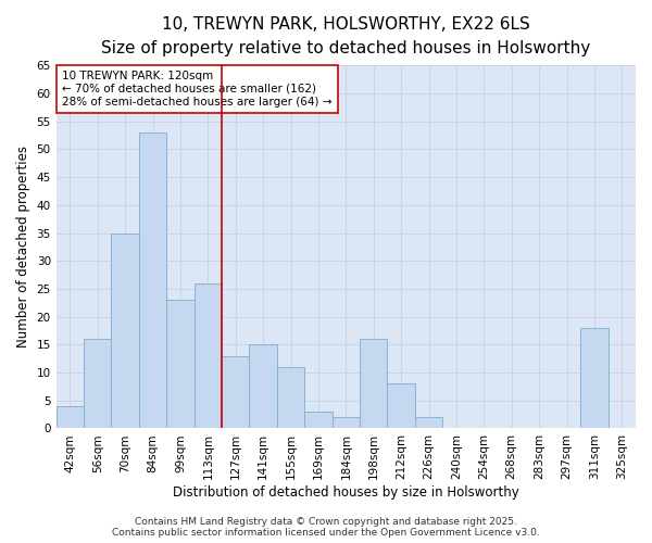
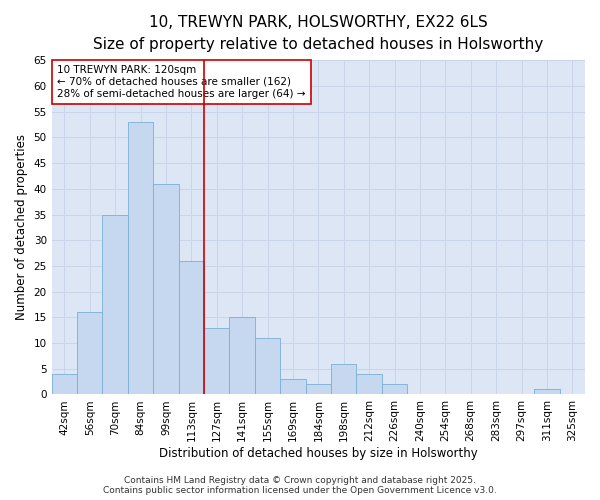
99sqm: 23 -> 41
198sqm: 16 -> 6
212sqm: 8 -> 4
311sqm: 18 -> 1
